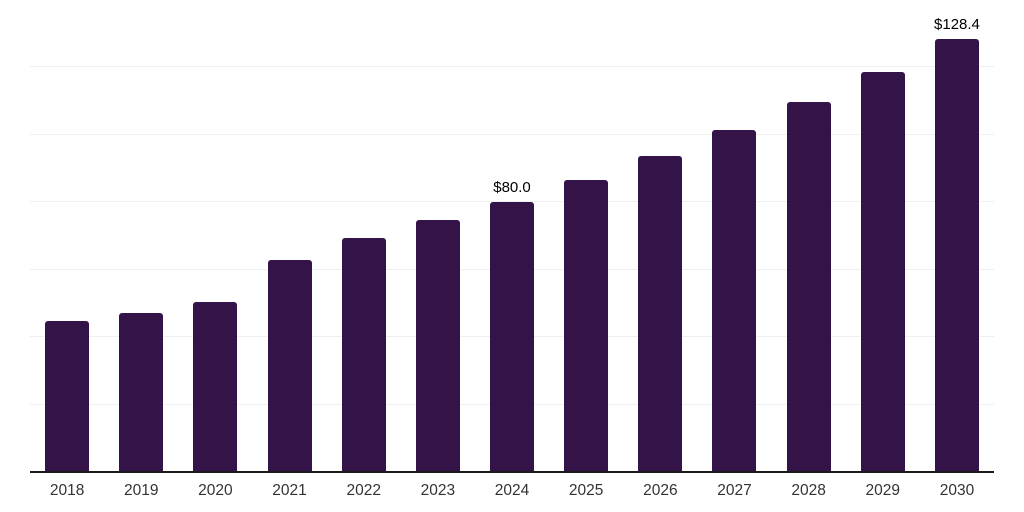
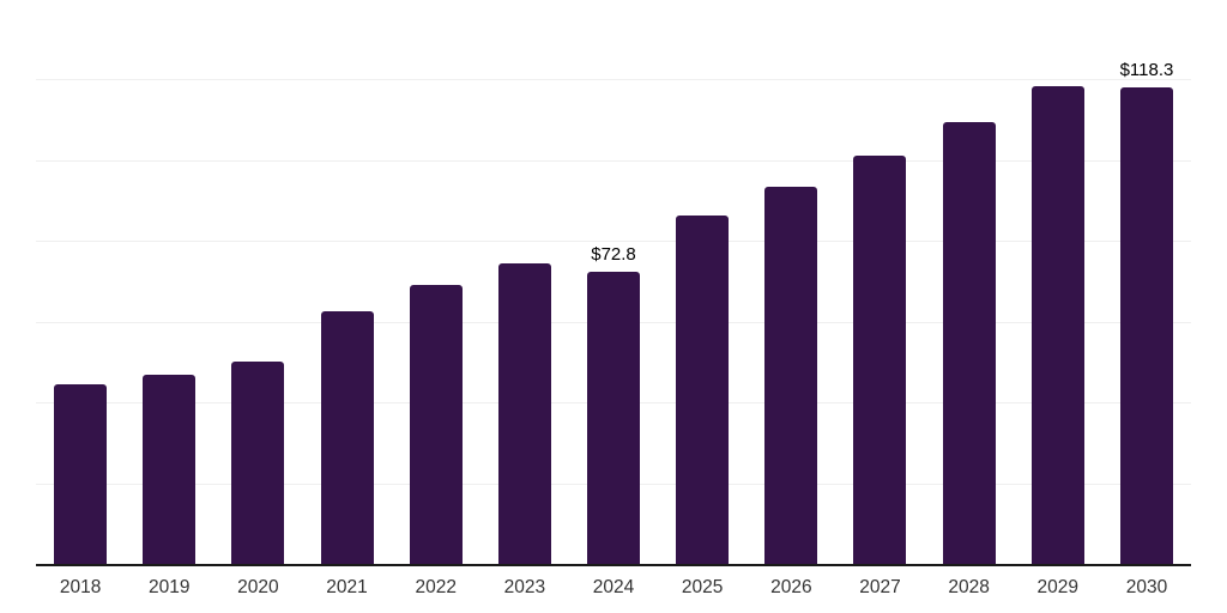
2024: $80.0 -> $72.8
2030: $128.4 -> $118.3
